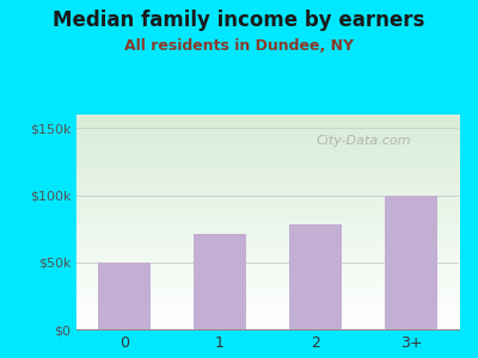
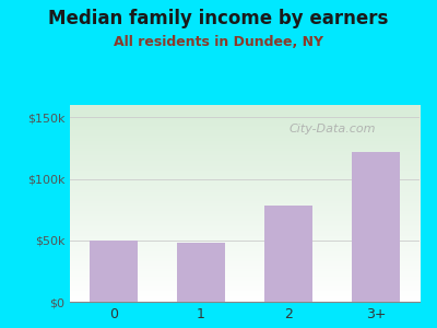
1: $71k -> $48k
3+: $100k -> $122k
